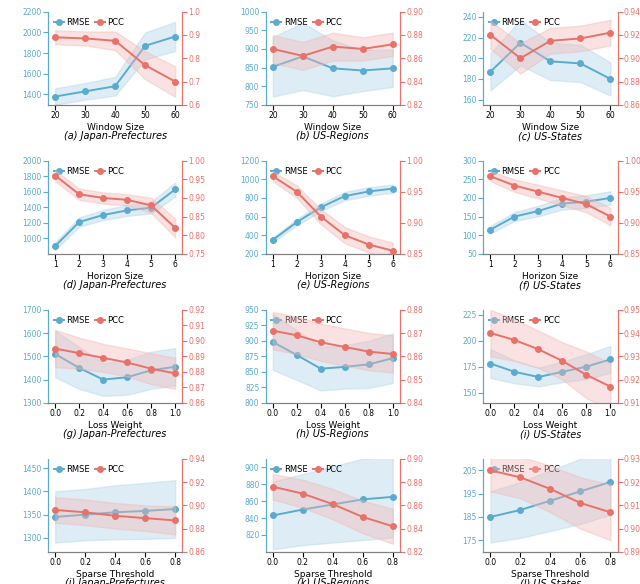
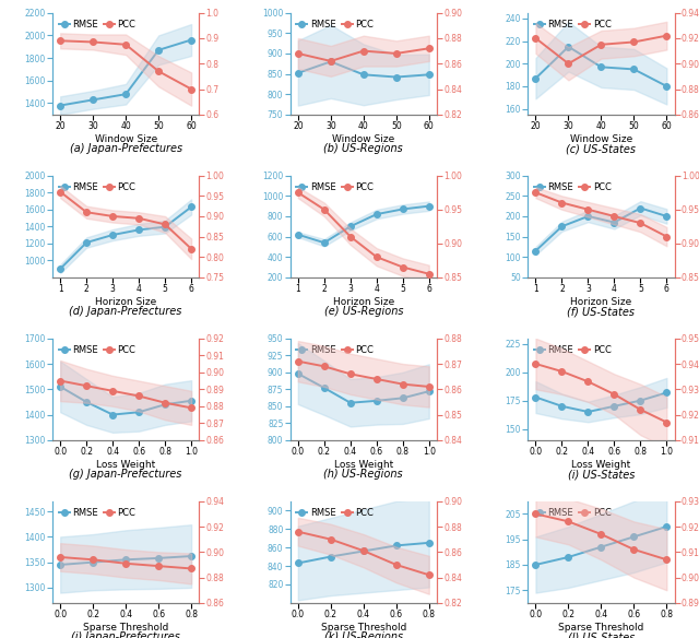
(e) US-Regions/RMSE/1: 350 -> 620
(f) US-States/RMSE/2: 150 -> 175
(f) US-States/RMSE/3: 165 -> 200
(f) US-States/RMSE/5: 190 -> 220
